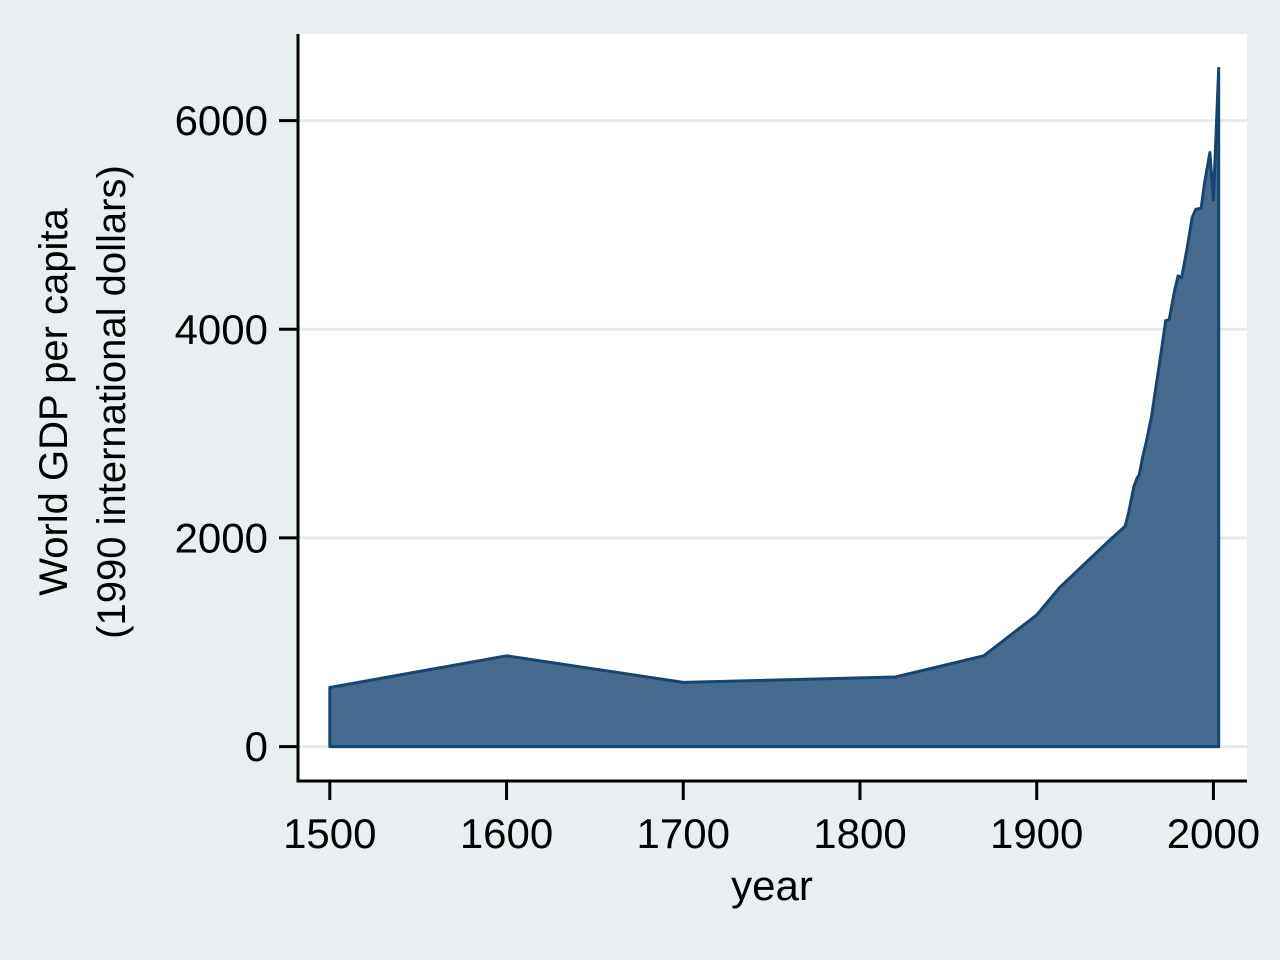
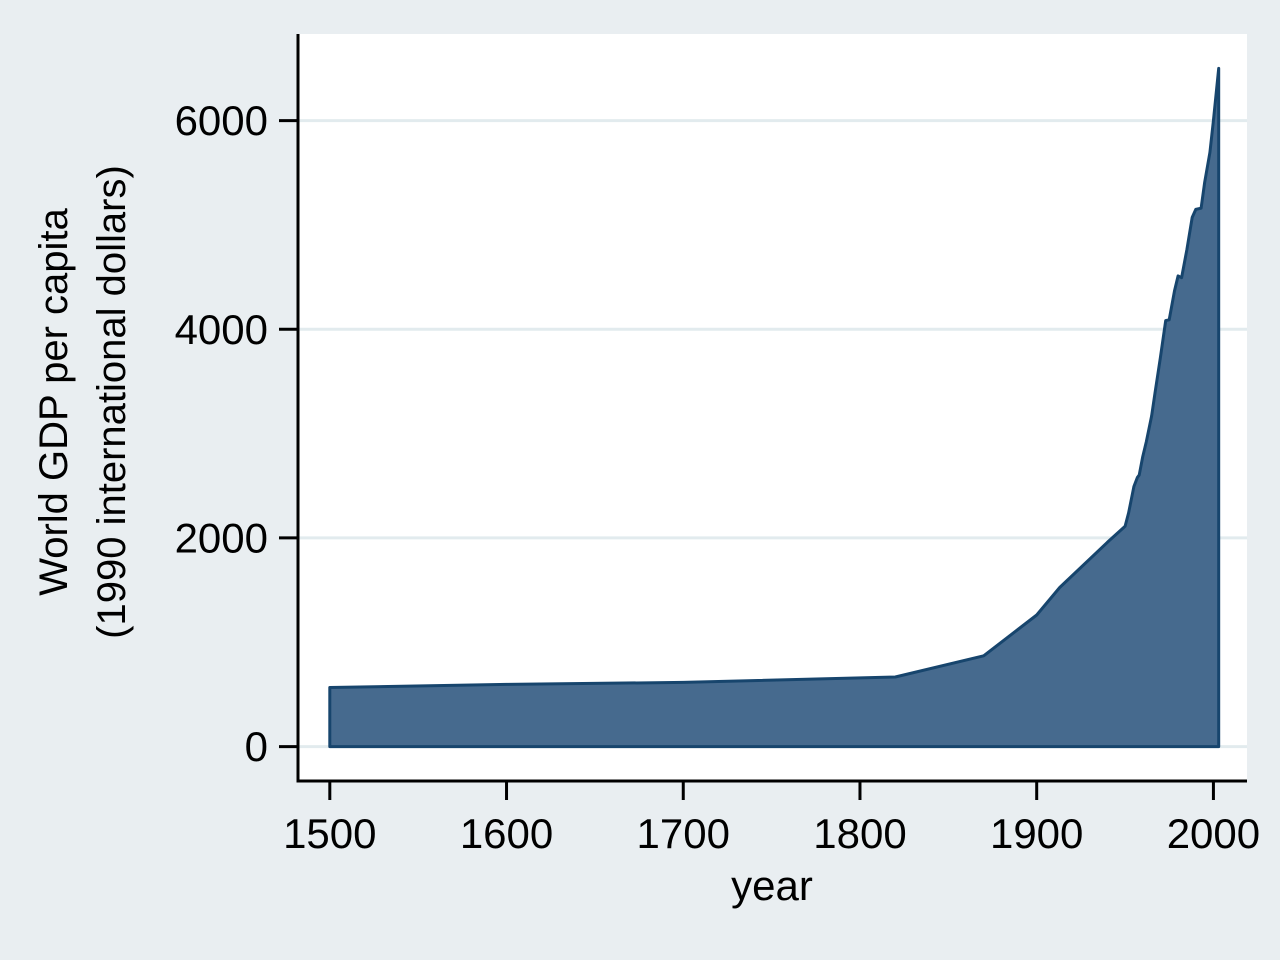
1600: 870 -> 600
2000: 5240 -> 6000
